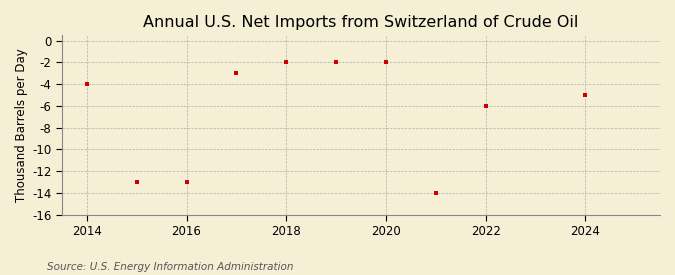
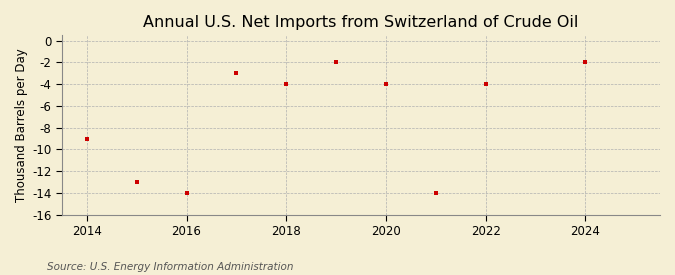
2014: -4 -> -9
2016: -13 -> -14
2018: -2 -> -4
2020: -2 -> -4
2022: -6 -> -4
2024: -5 -> -2
